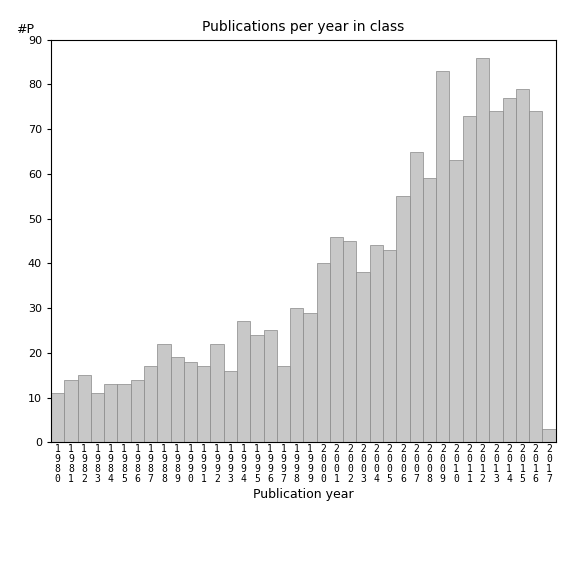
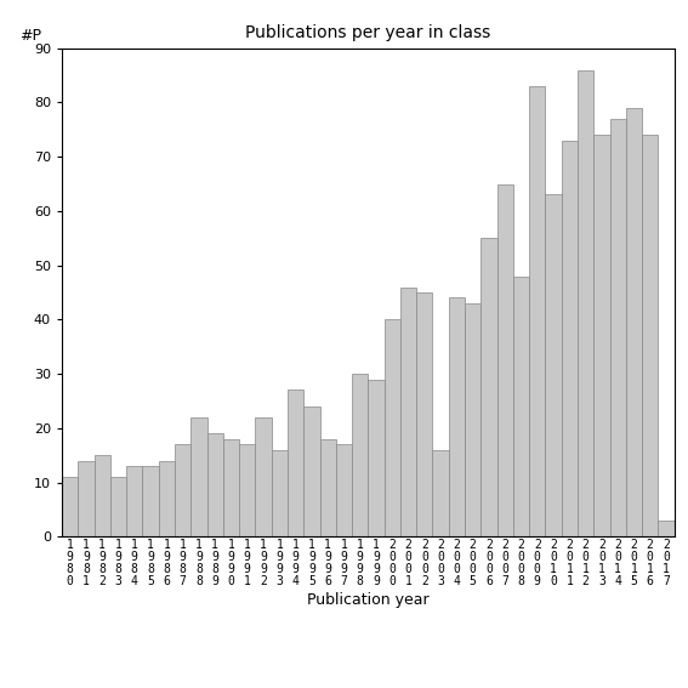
1 9 9 6: 25 -> 18
2 0 0 3: 38 -> 16
2 0 0 8: 59 -> 48
